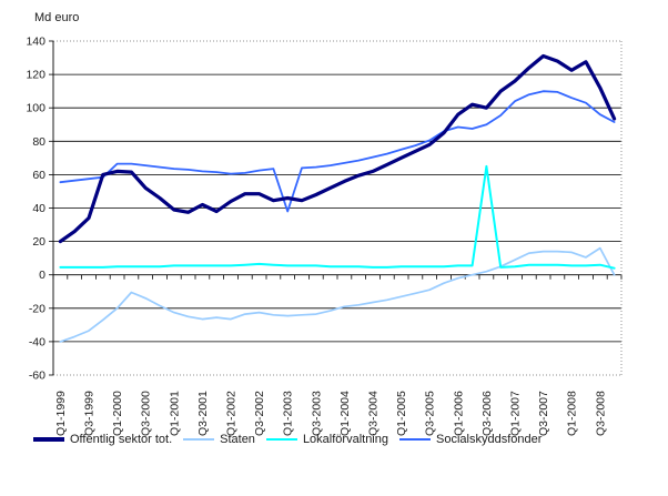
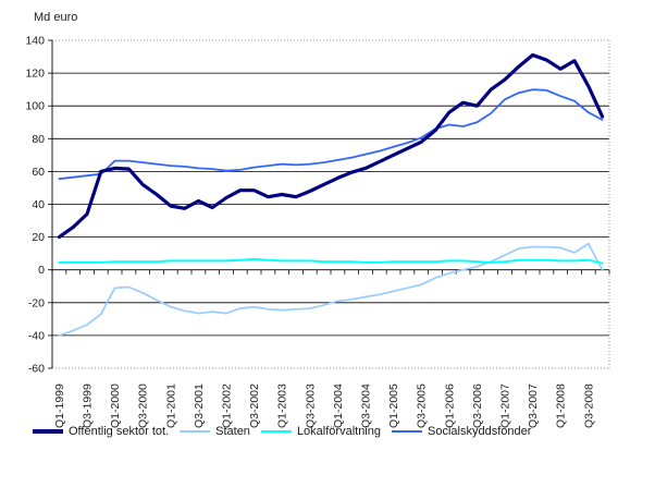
Staten/Q1-2000: -20 -> -11
Socialskyddsfonder/Q1-2003: 38 -> 64
Lokalförvaltning/Q3-2006: 65 -> 5
